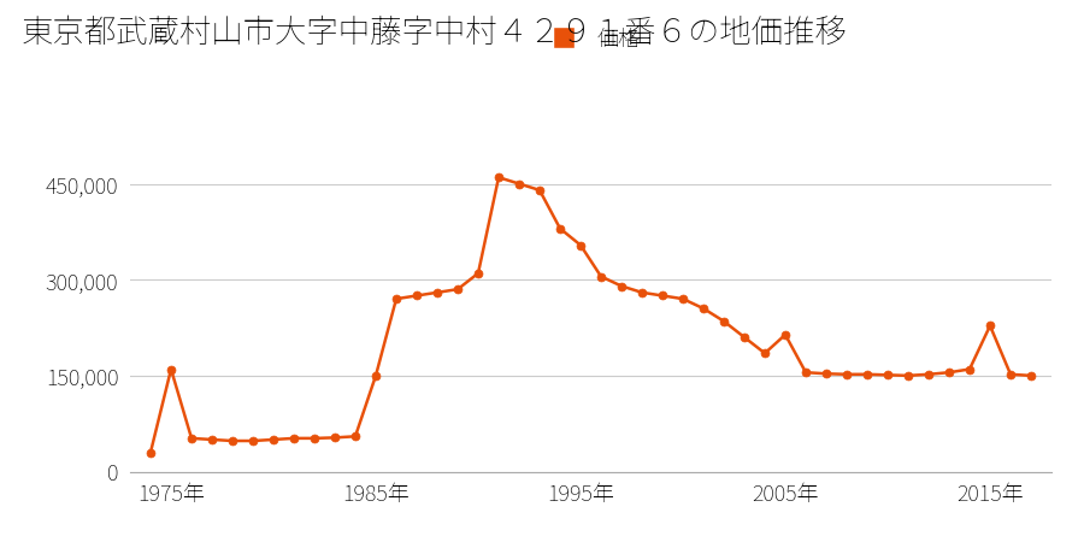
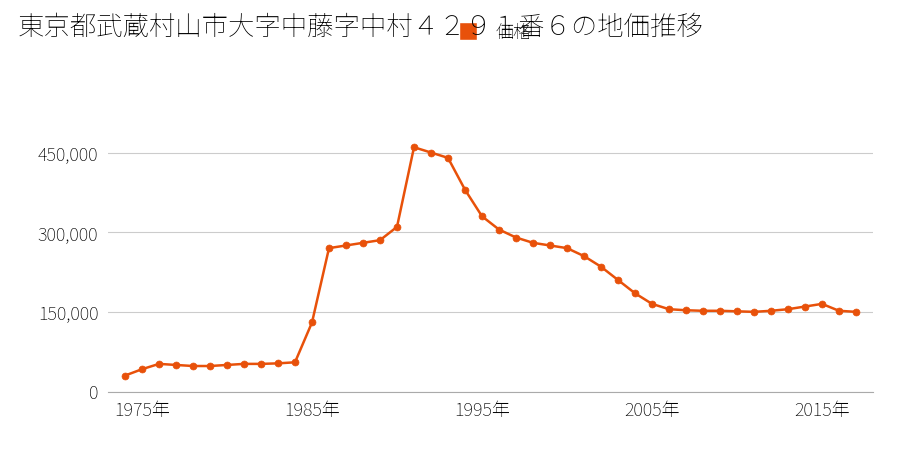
1975年: 160,000 -> 42,000
1985年: 150,000 -> 130,000
1995年: 354,000 -> 330,000
2005年: 214,000 -> 165,000
2015年: 228,000 -> 165,000
